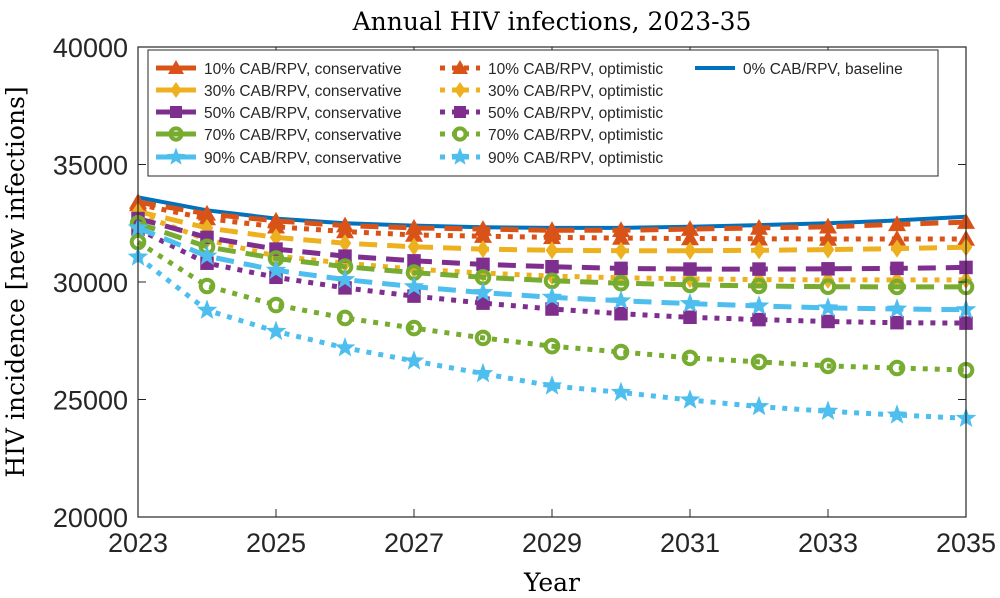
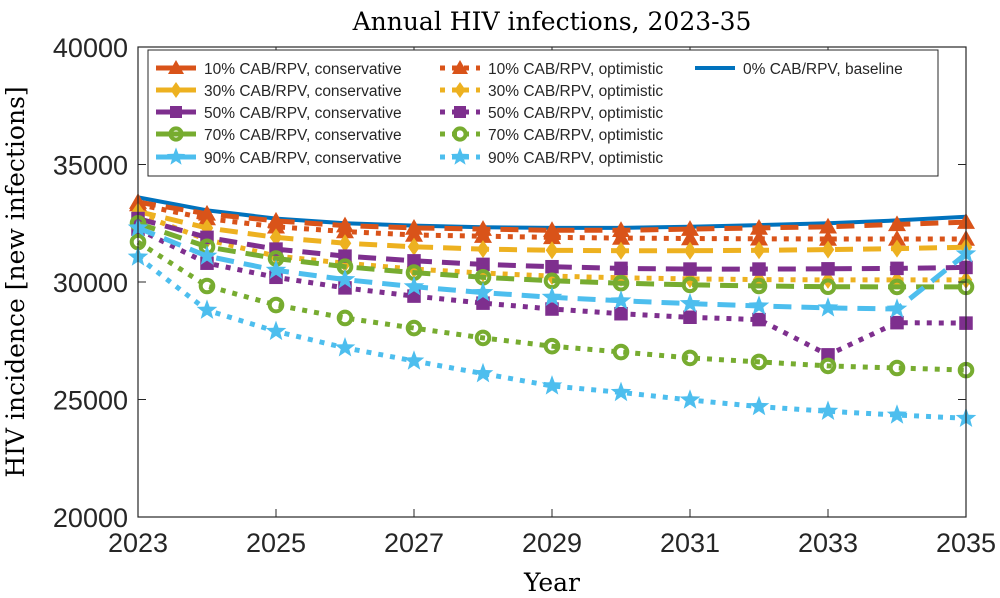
50% CAB/RPV, optimistic/2033: 28300 -> 26900
90% CAB/RPV, conservative/2035: 28800 -> 31200
